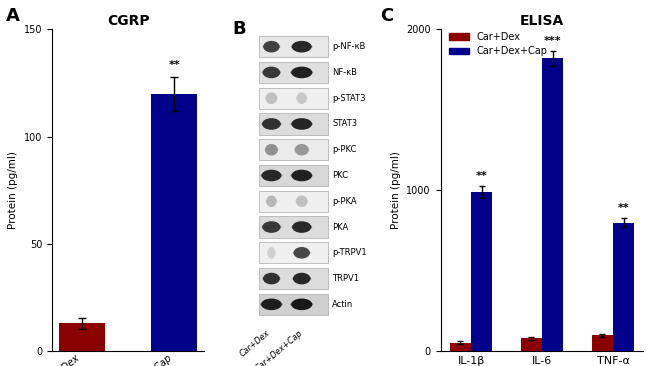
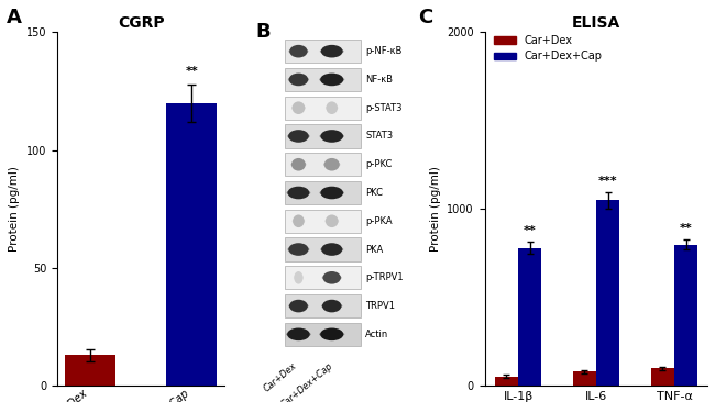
ELISA/Car+Dex+Cap/IL-1β: 990 -> 780
ELISA/Car+Dex+Cap/IL-6: 1820 -> 1050
